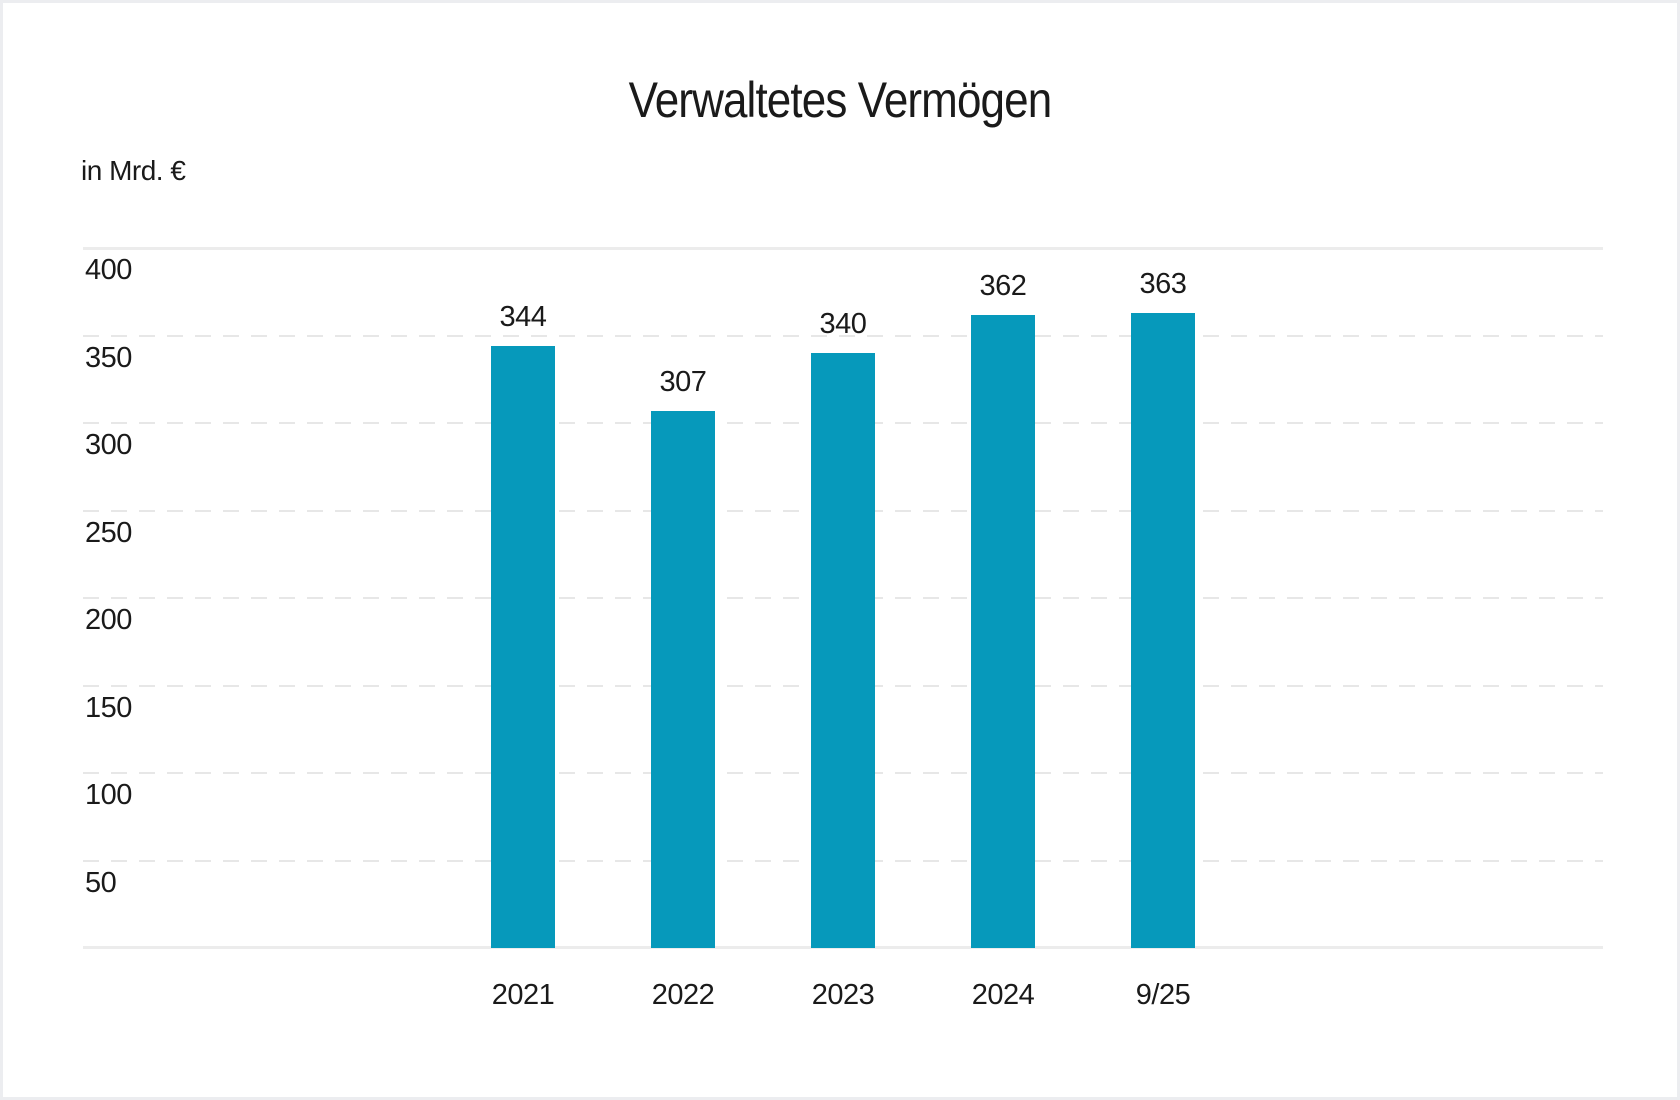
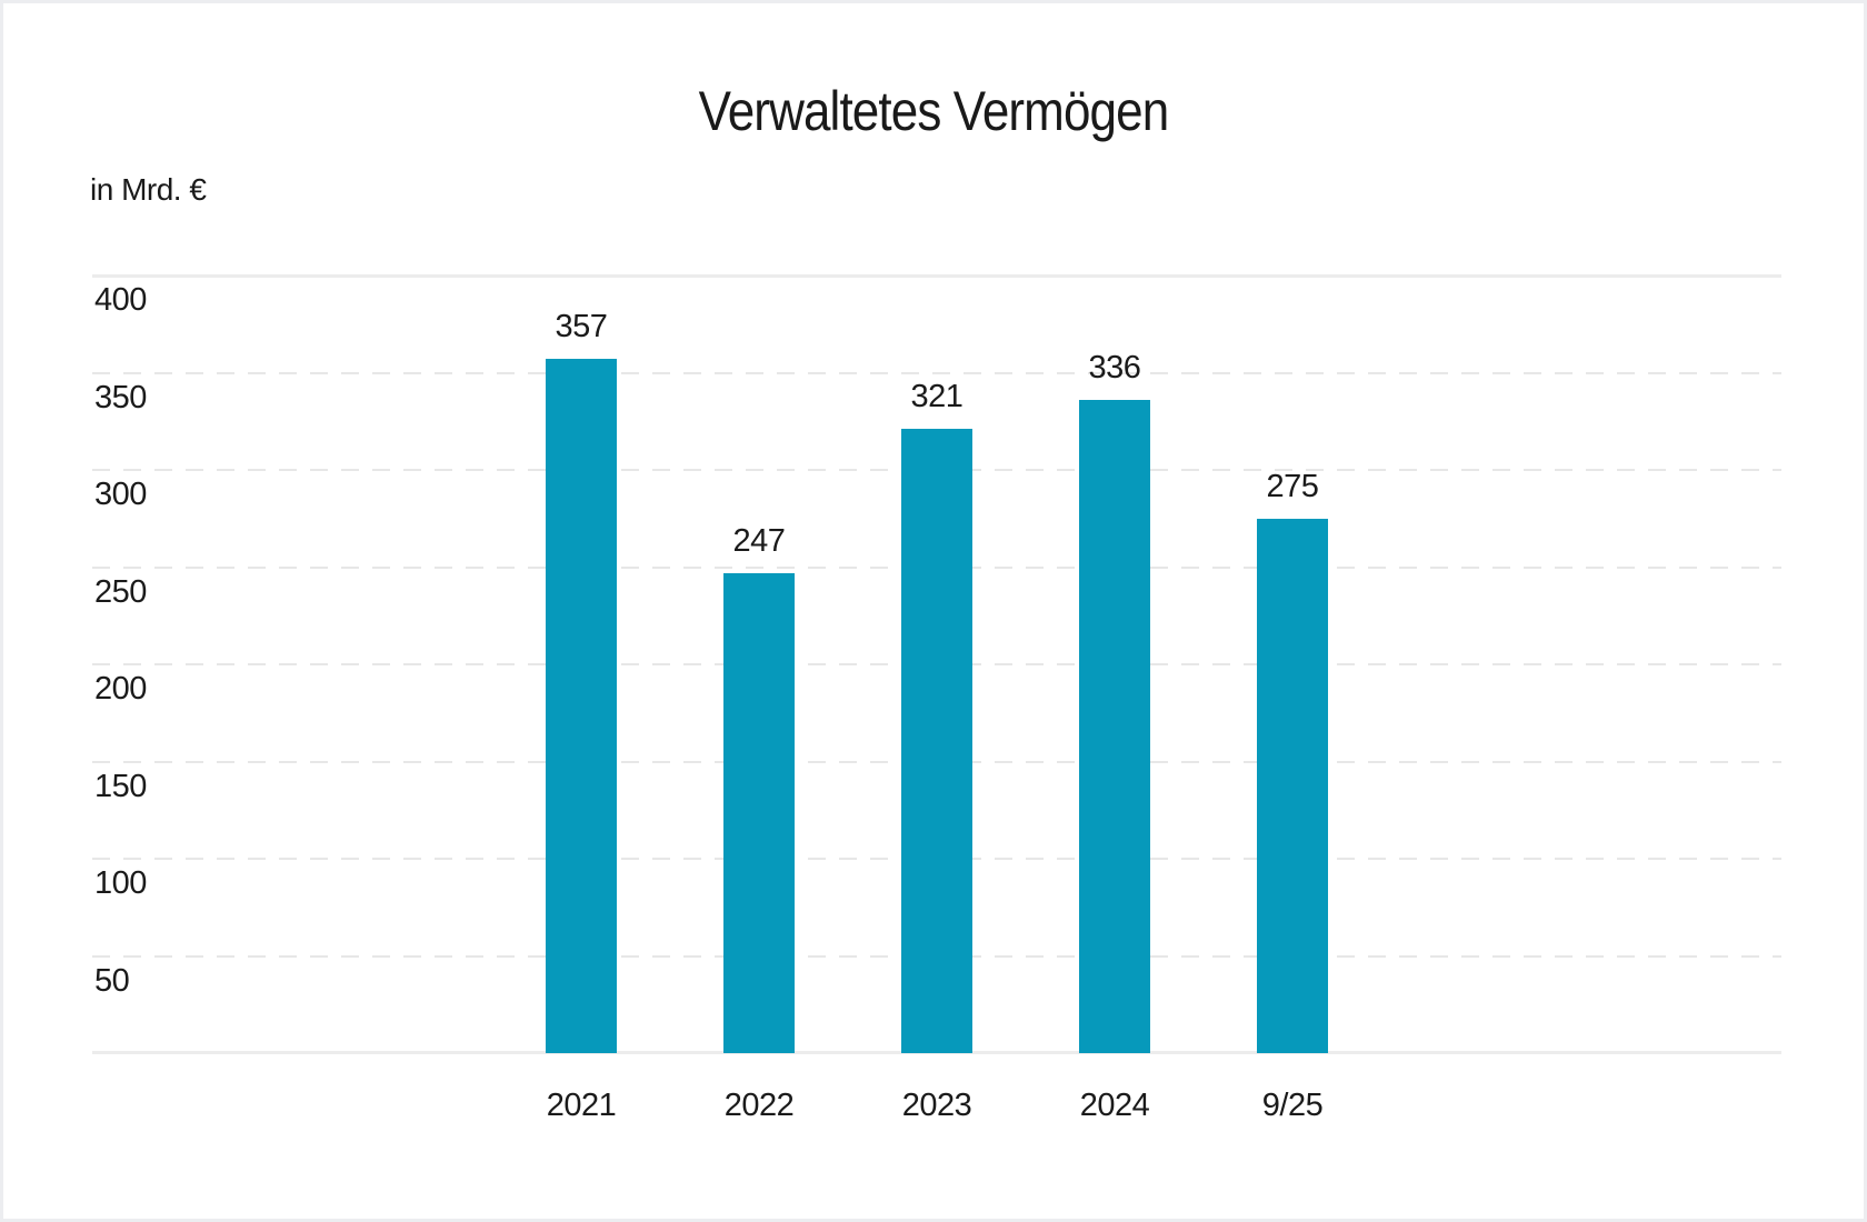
2021: 344 -> 357
2022: 307 -> 247
2023: 340 -> 321
2024: 362 -> 336
9/25: 363 -> 275
